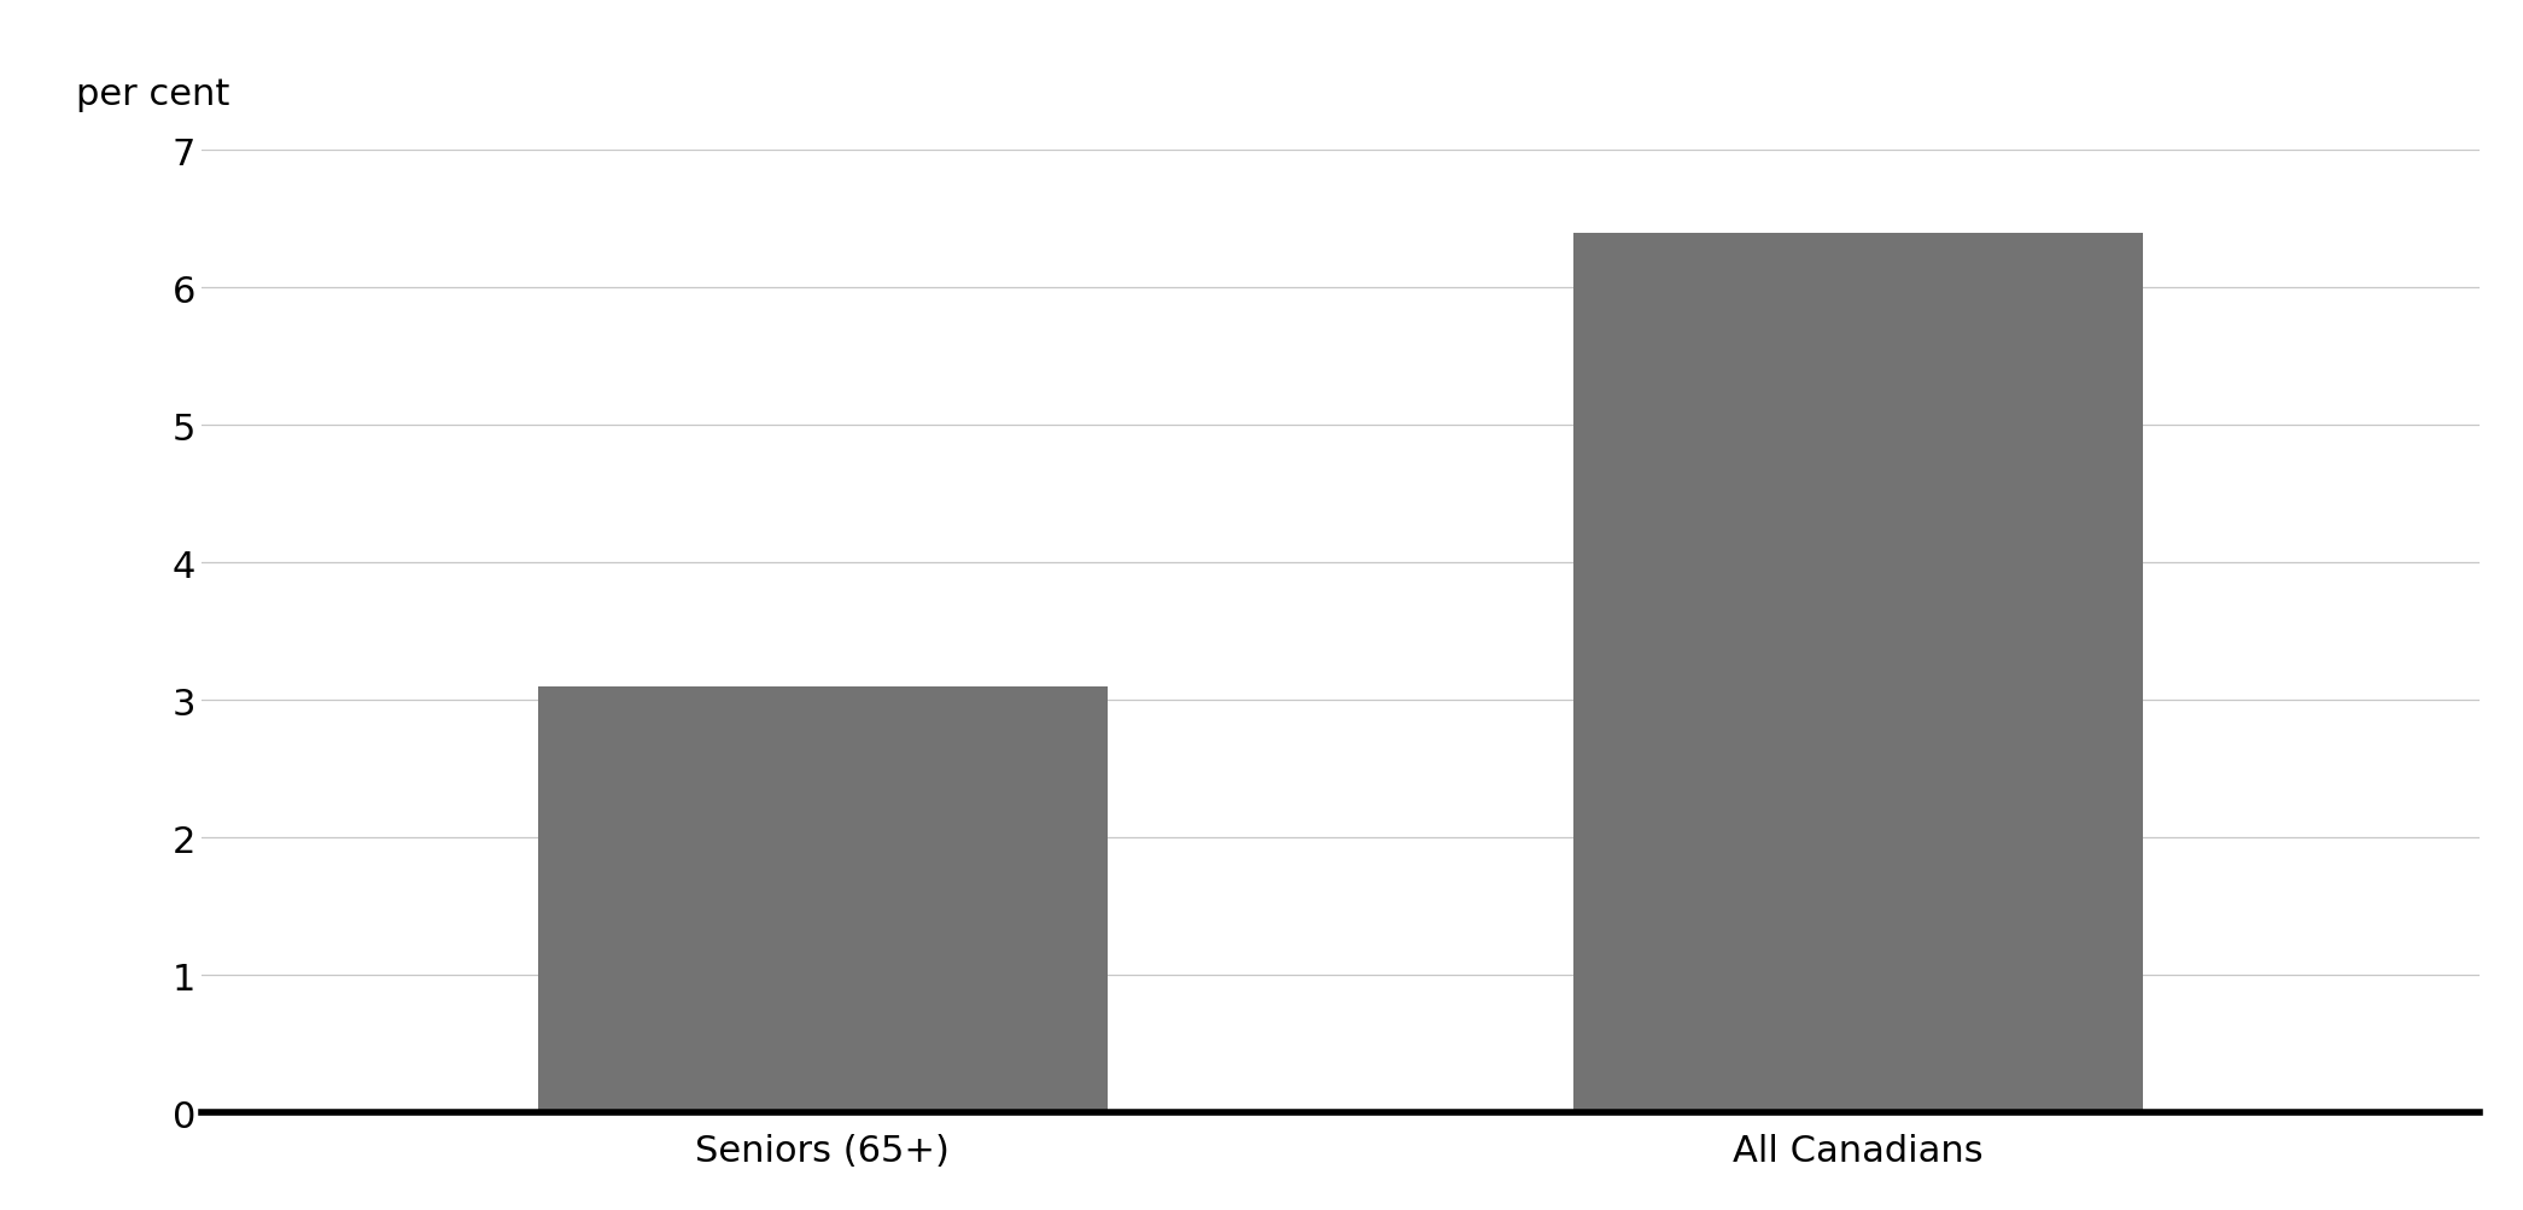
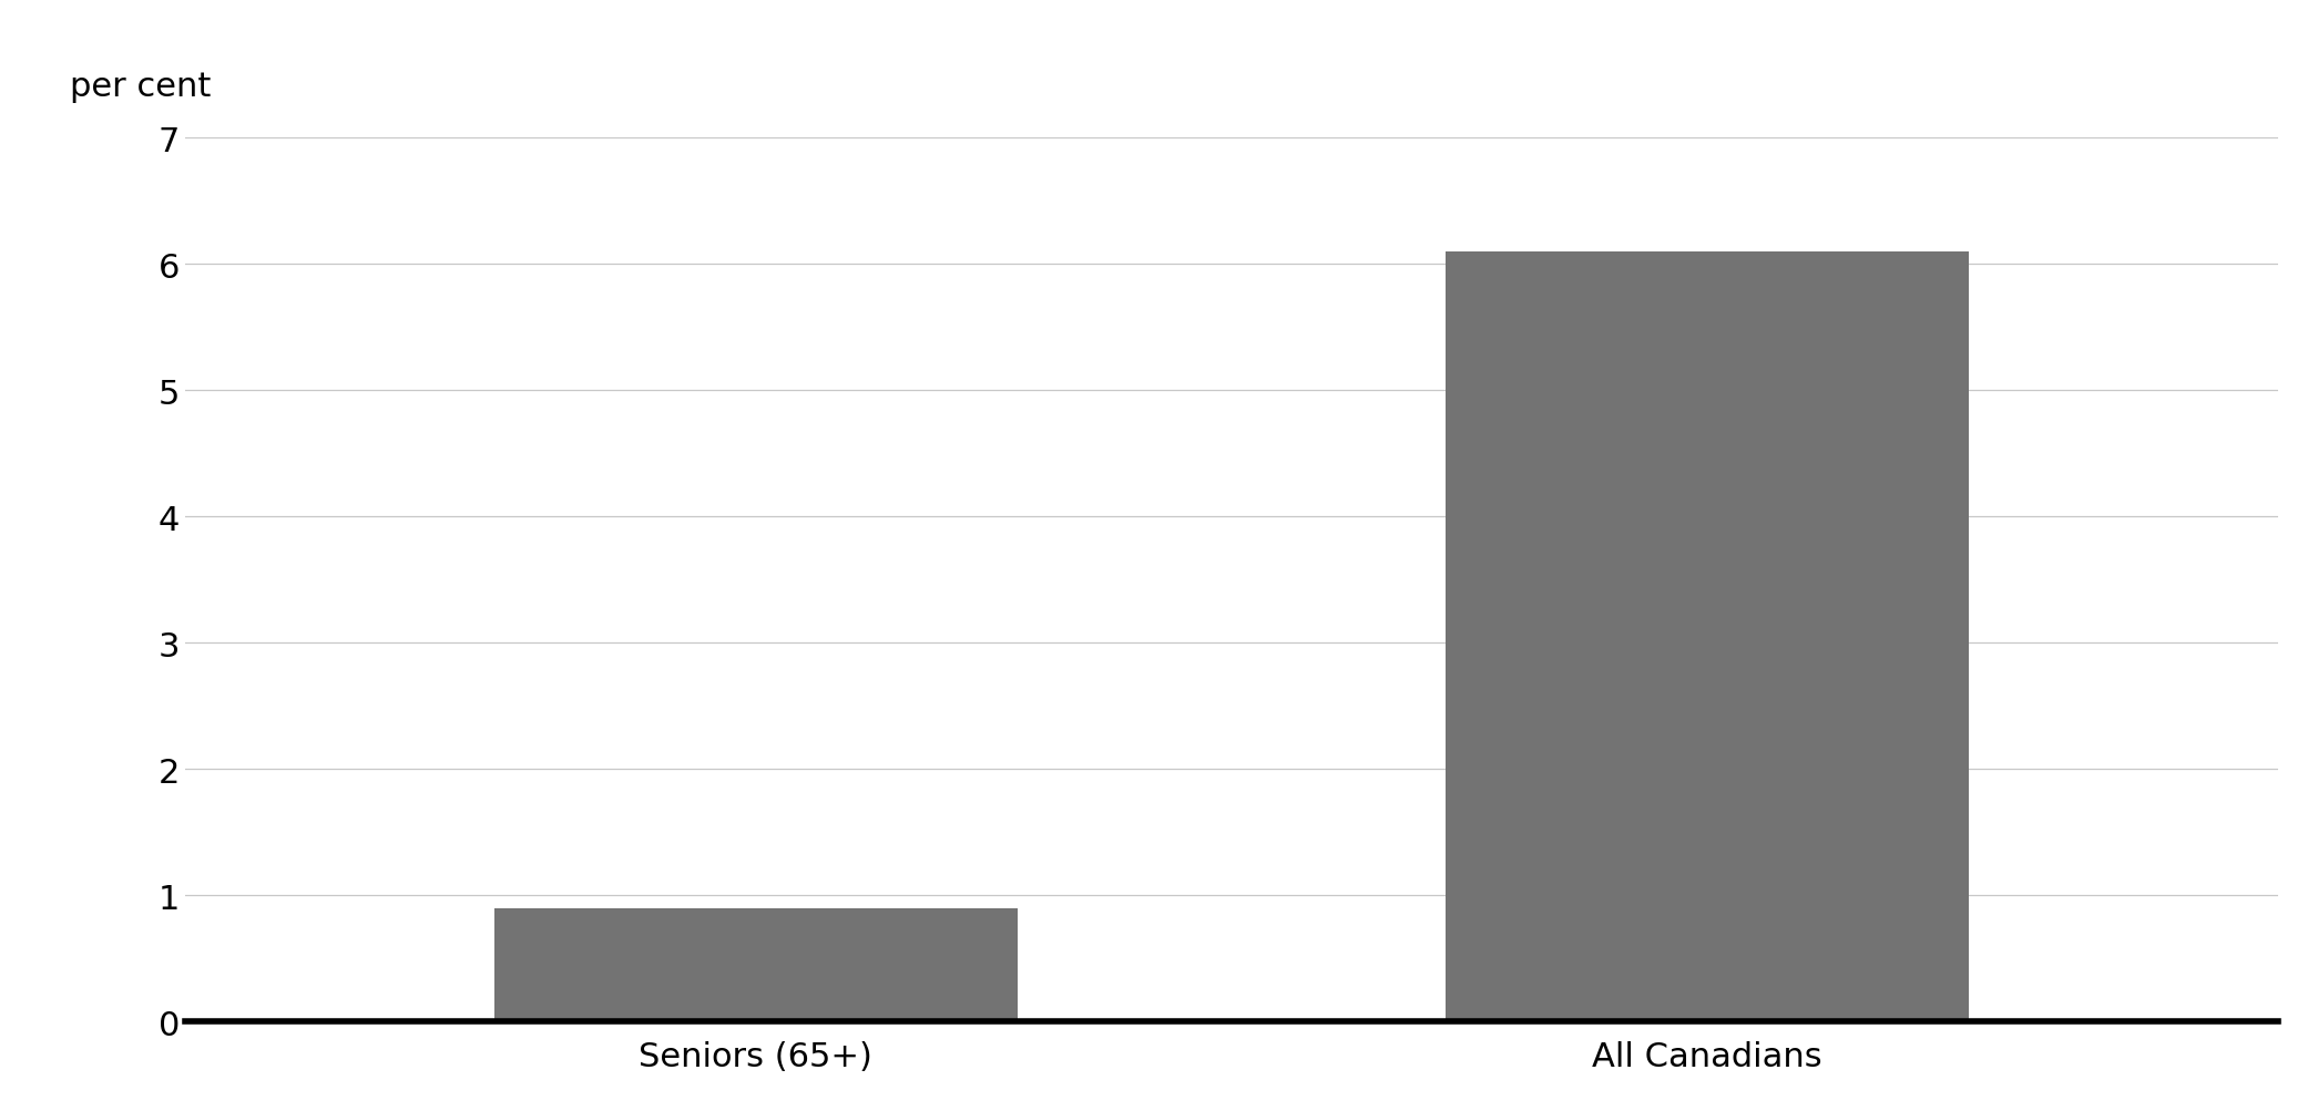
Seniors (65+): 3.1 -> 0.9
All Canadians: 6.4 -> 6.1
